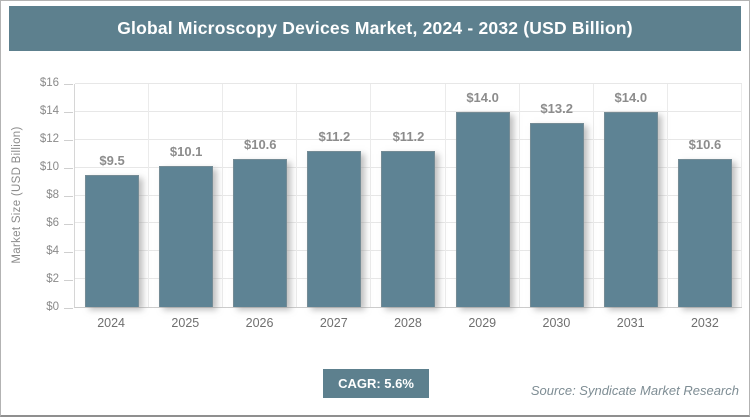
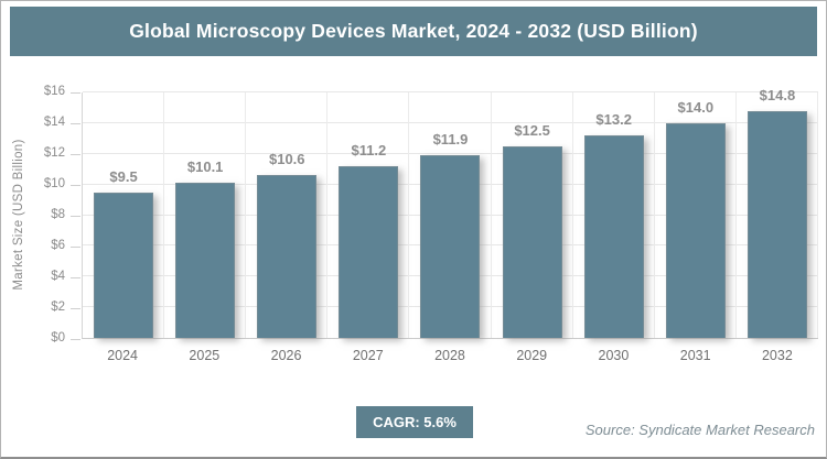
2028: $11.2 -> $11.9
2029: $14.0 -> $12.5
2032: $10.6 -> $14.8
